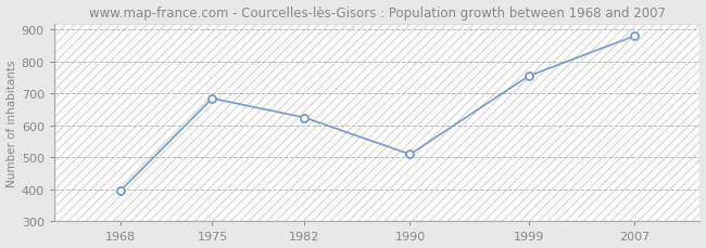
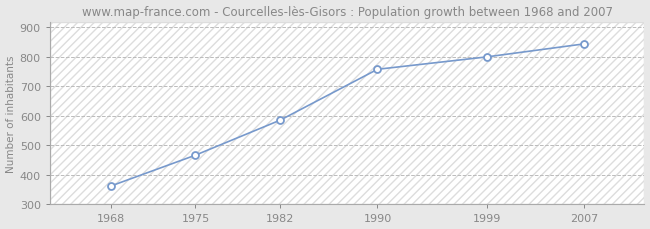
1968: 395 -> 362
1975: 685 -> 467
1982: 625 -> 586
1990: 510 -> 758
1999: 755 -> 800
2007: 880 -> 844
